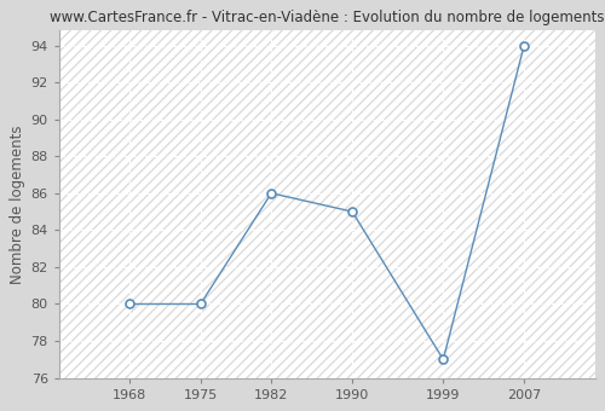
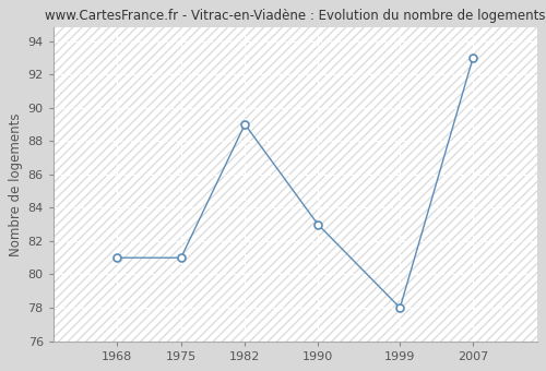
1968: 80 -> 81
1975: 80 -> 81
1982: 86 -> 89
1990: 85 -> 83
1999: 77 -> 78
2007: 94 -> 93
